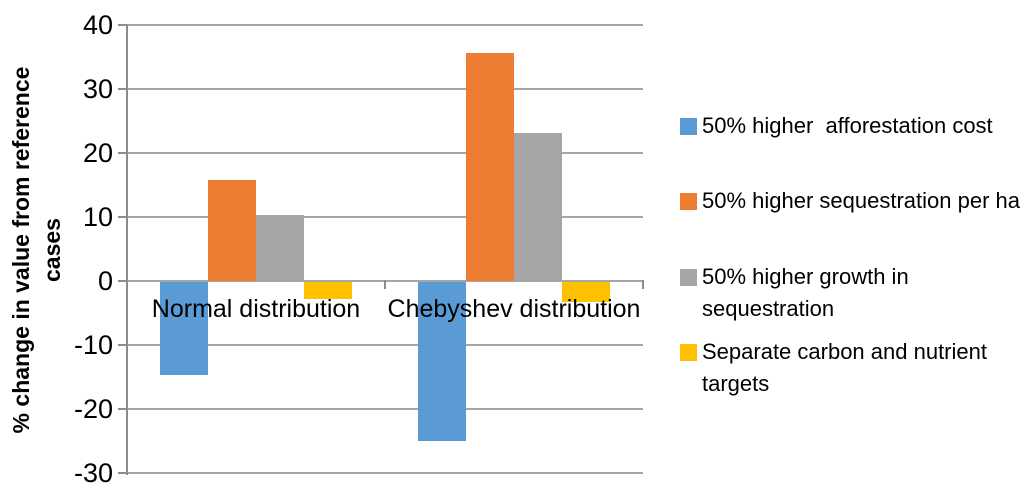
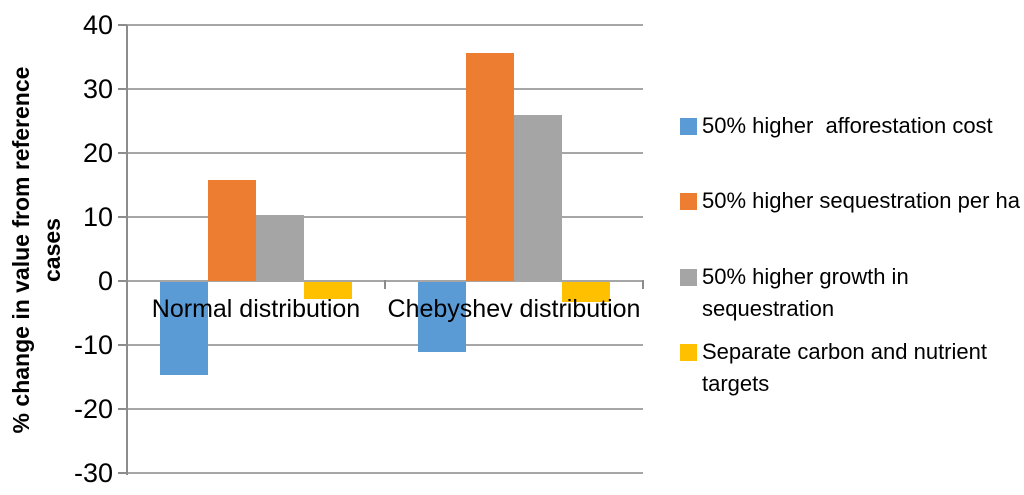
50% higher afforestation cost/Chebyshev distribution: -25 -> -11
50% higher growth in sequestration/Chebyshev distribution: 23 -> 26
